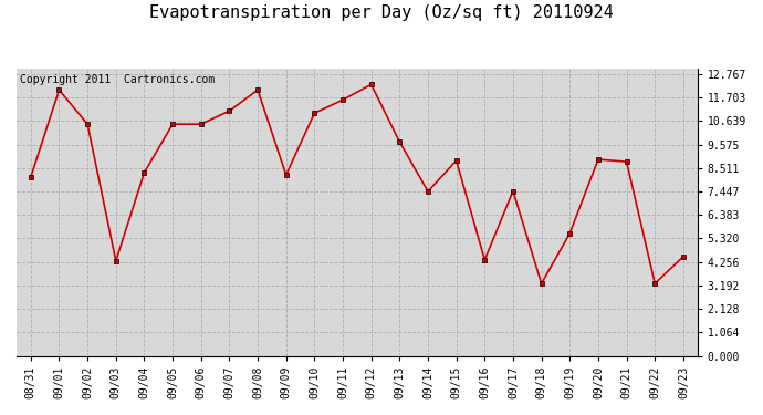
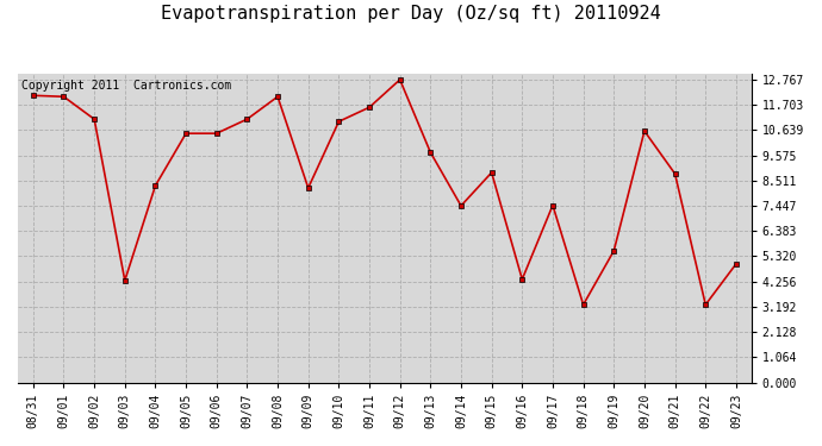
08/31: 8.1 -> 12.1
09/02: 10.5 -> 11.1
09/12: 12.3 -> 12.8
09/20: 8.9 -> 10.6
09/23: 4.5 -> 5.0
